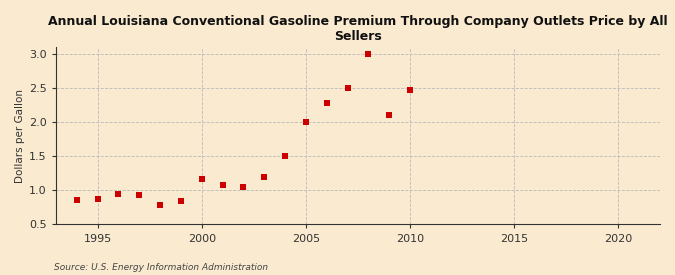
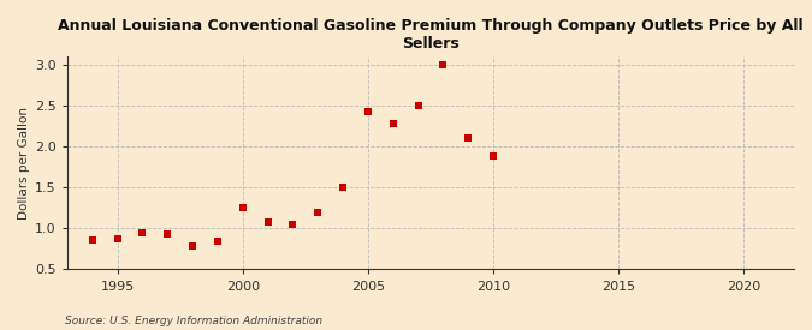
2000: 1.16 -> 1.26
2005: 2.00 -> 2.42
2010: 2.47 -> 1.88
